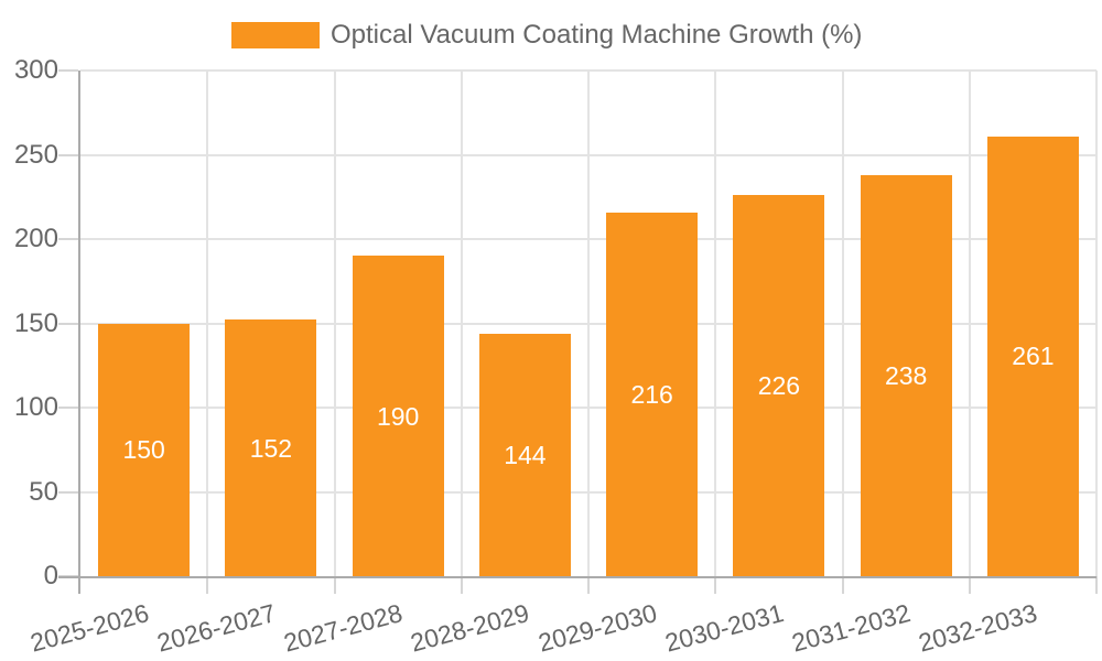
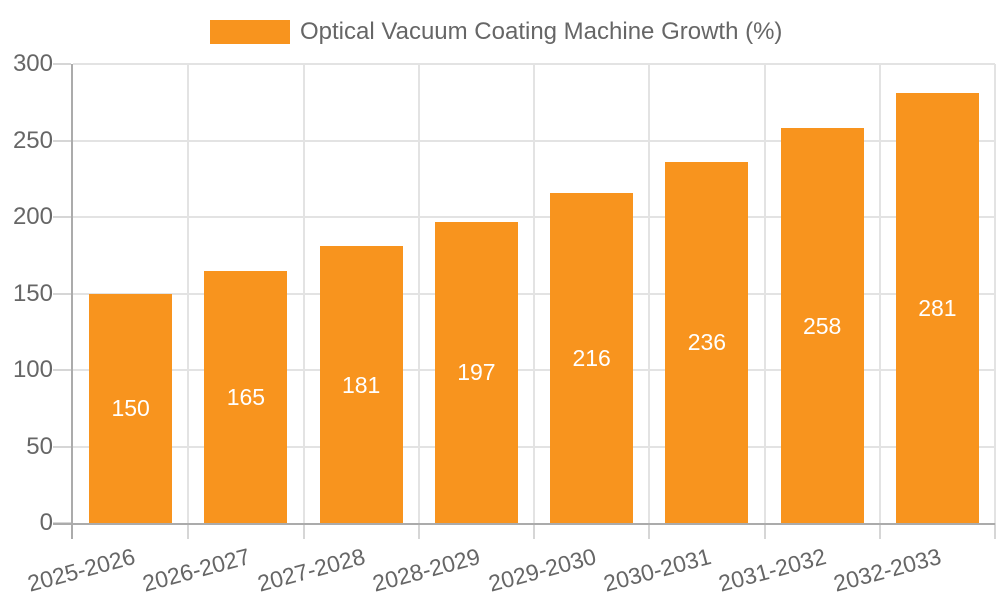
2026-2027: 152 -> 165
2027-2028: 190 -> 181
2028-2029: 144 -> 197
2030-2031: 226 -> 236
2031-2032: 238 -> 258
2032-2033: 261 -> 281
